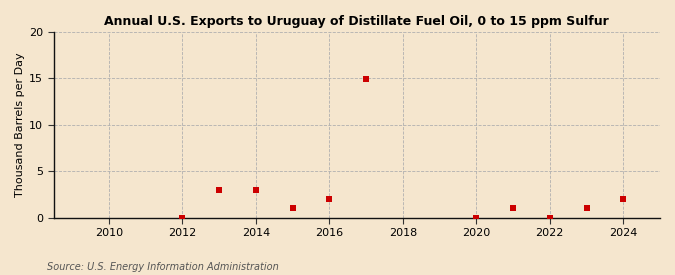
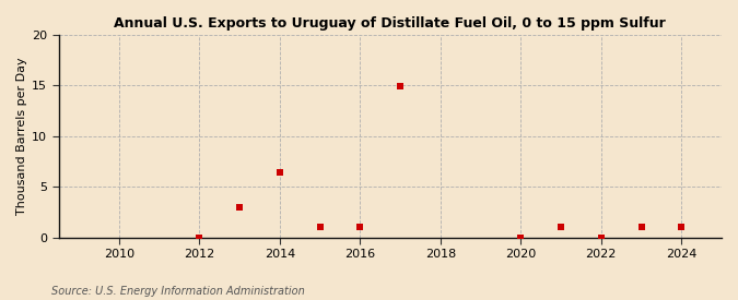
2014: 3.0 -> 6.4
2016: 2.0 -> 1.0
2024: 2.0 -> 1.0
